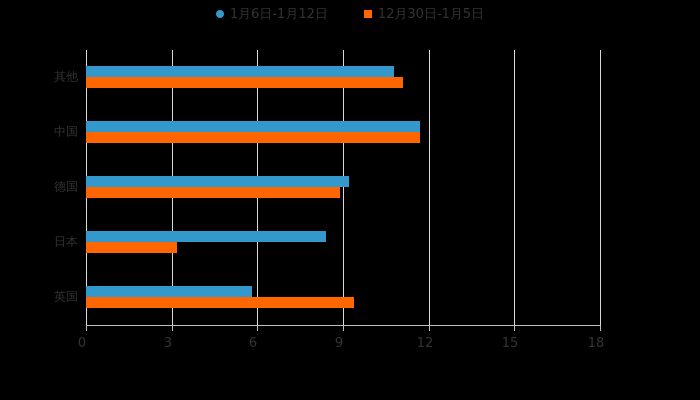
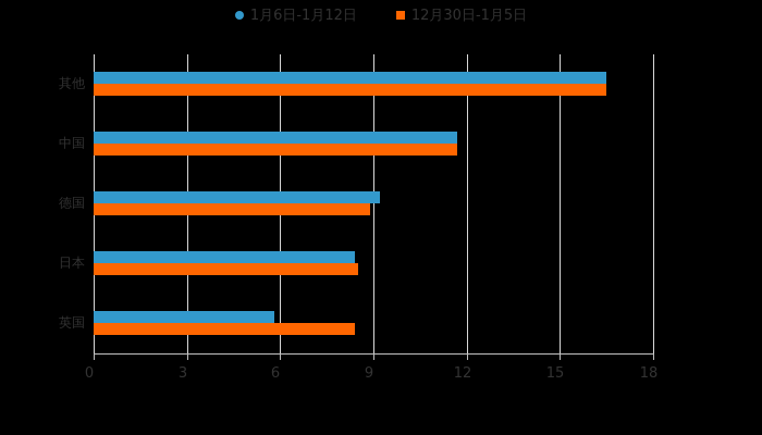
1月6日-1月12日/其他: 10.8 -> 16.5
12月30日-1月5日/其他: 11.1 -> 16.5
12月30日-1月5日/日本: 3.2 -> 8.5
12月30日-1月5日/英国: 9.4 -> 8.4
